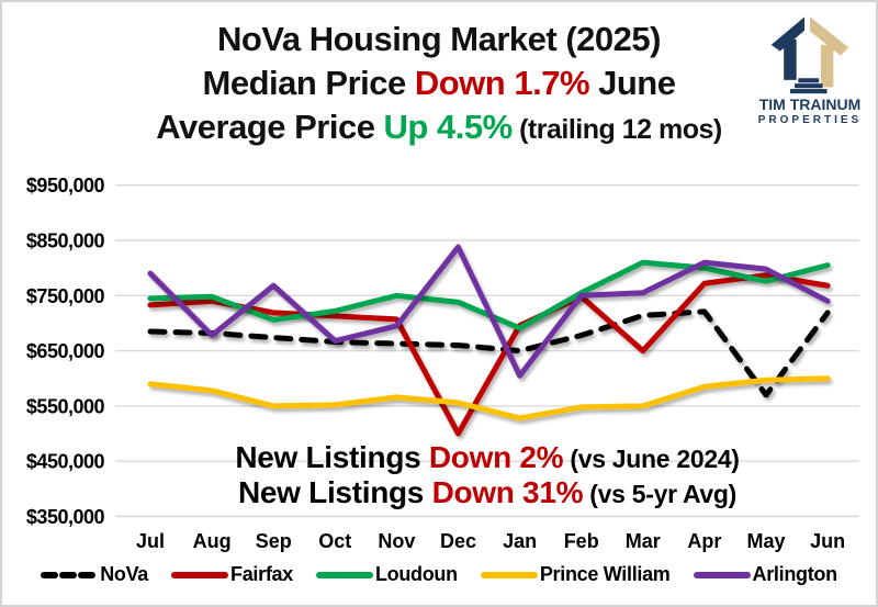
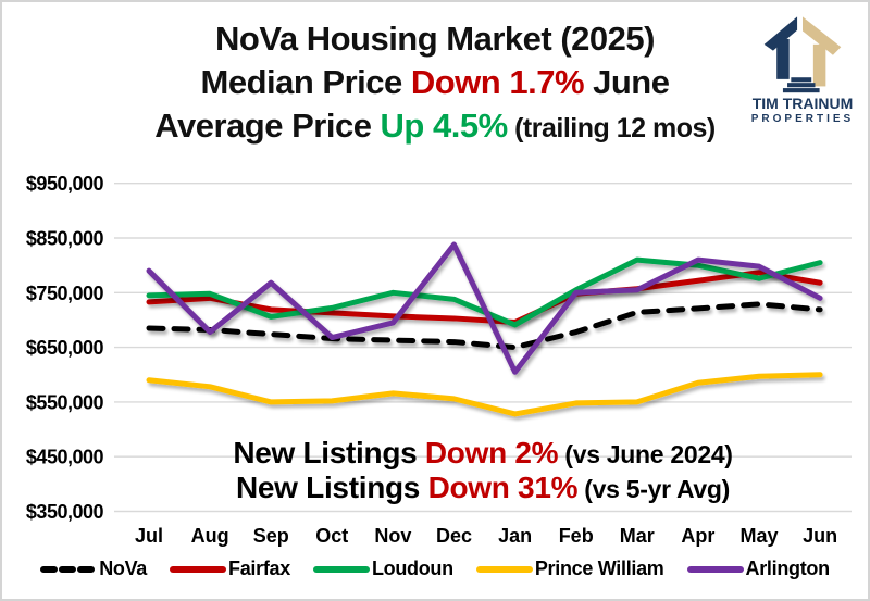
Fairfax/Dec: $500000 -> $700000
Fairfax/Mar: $650000 -> $760000
NoVa/May: $570000 -> $730000
